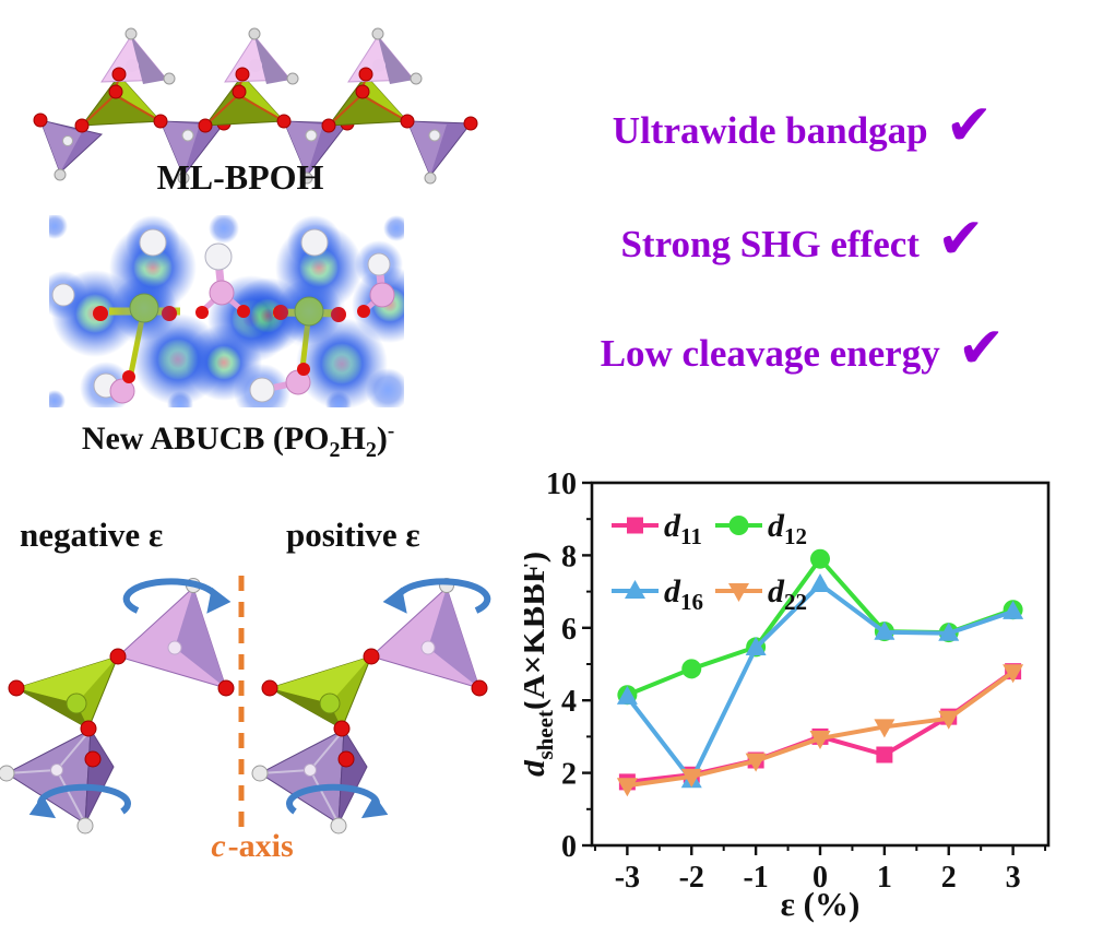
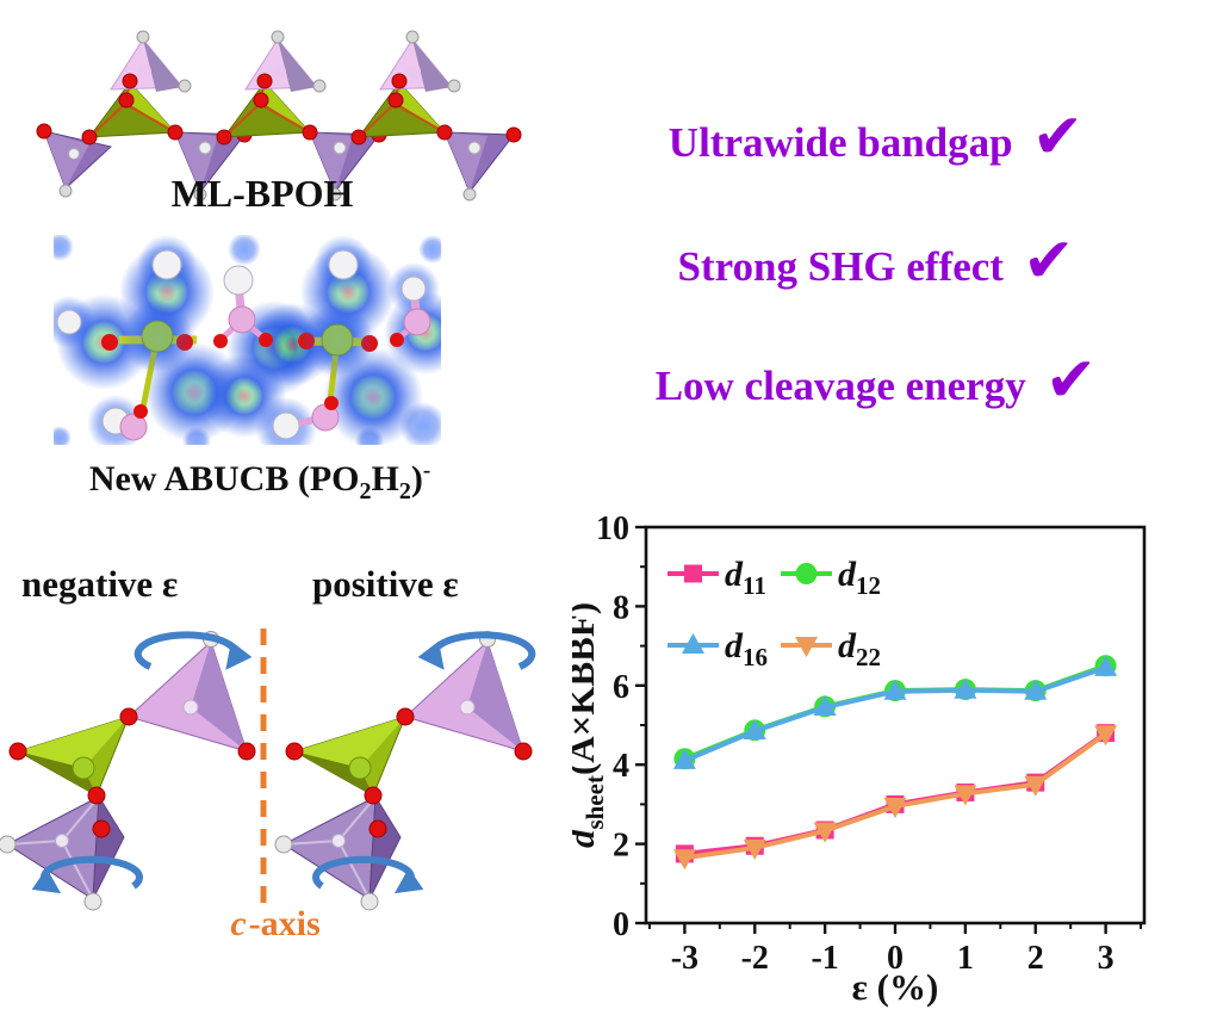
d16/-2: 1.8 -> 4.8
d12/0: 7.9 -> 5.9
d16/0: 7.2 -> 5.8
d11/1: 2.5 -> 3.3
